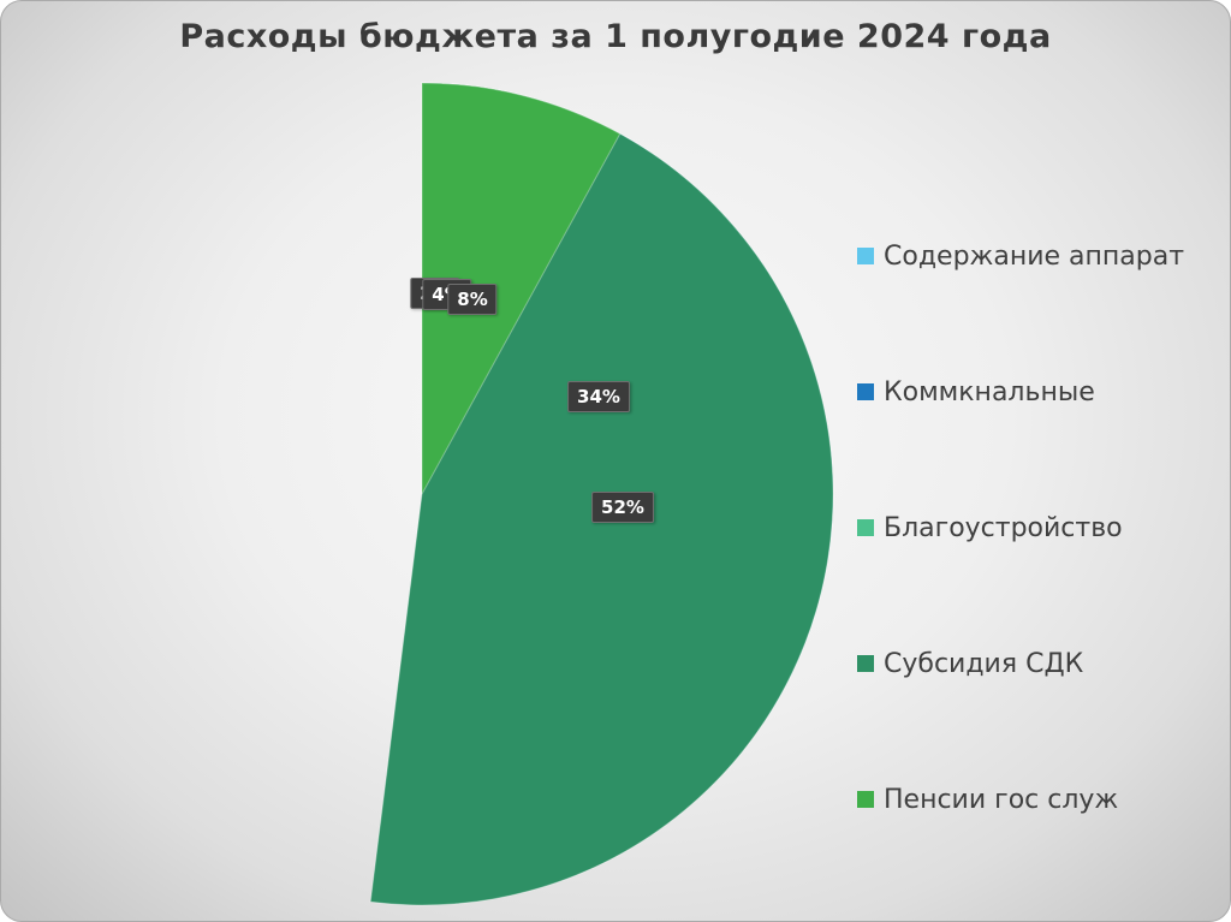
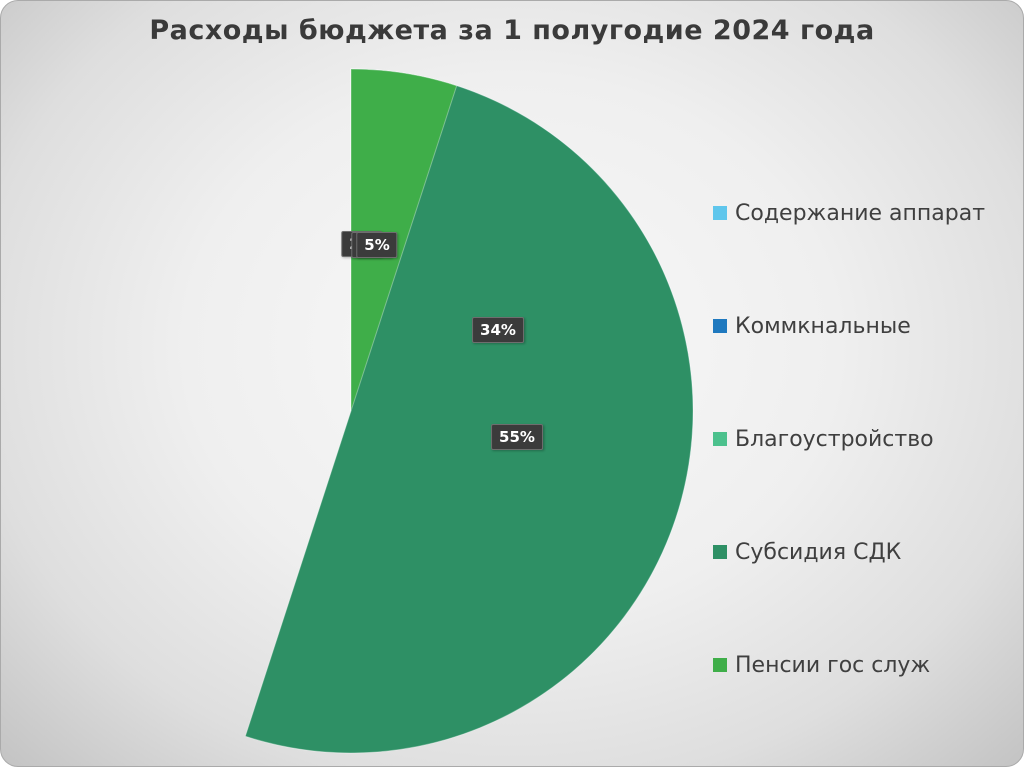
Субсидия СДК: 52% -> 55%
Пенсии гос служ: 8% -> 5%
